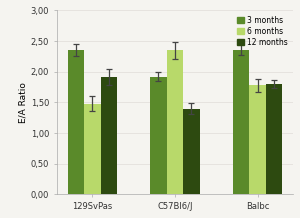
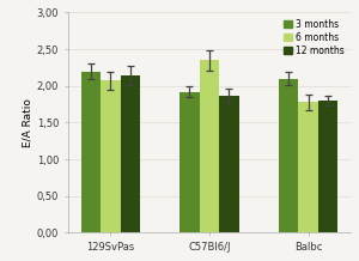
3 months/129SvPas: 2,36 -> 2,20
6 months/129SvPas: 1,48 -> 2,07
12 months/129SvPas: 1,92 -> 2,14
12 months/C57Bl6/J: 1,40 -> 1,87
3 months/Balbc: 2,36 -> 2,10
